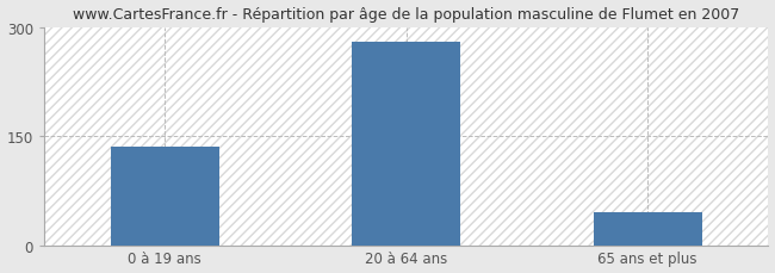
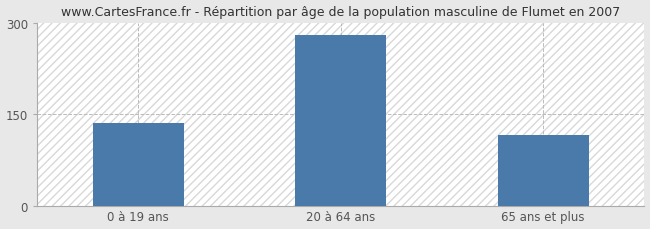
65 ans et plus: 46 -> 116
